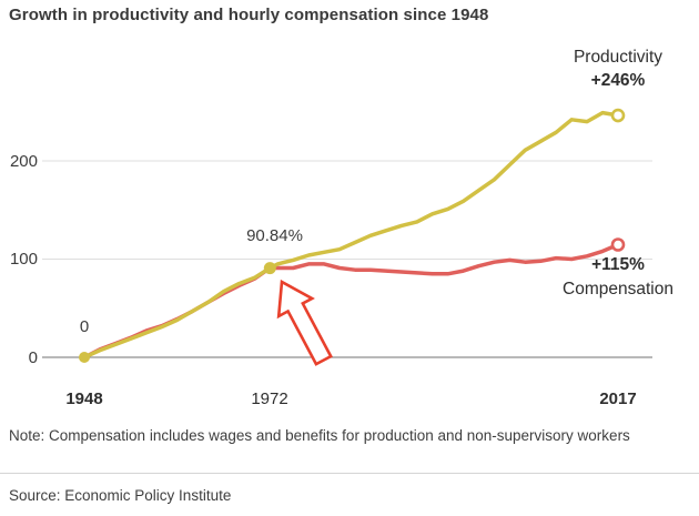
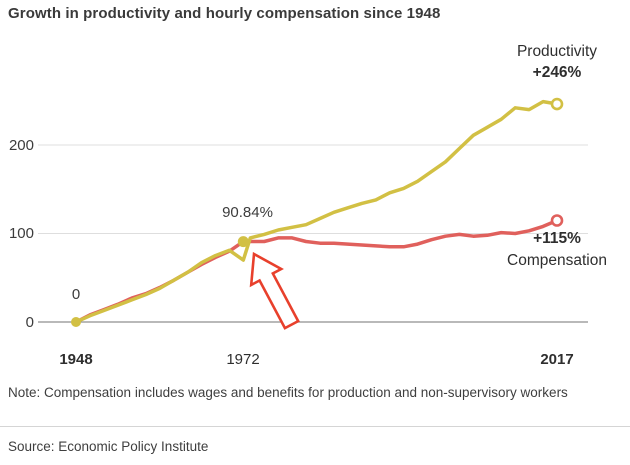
Productivity/1972: 90 -> 70
